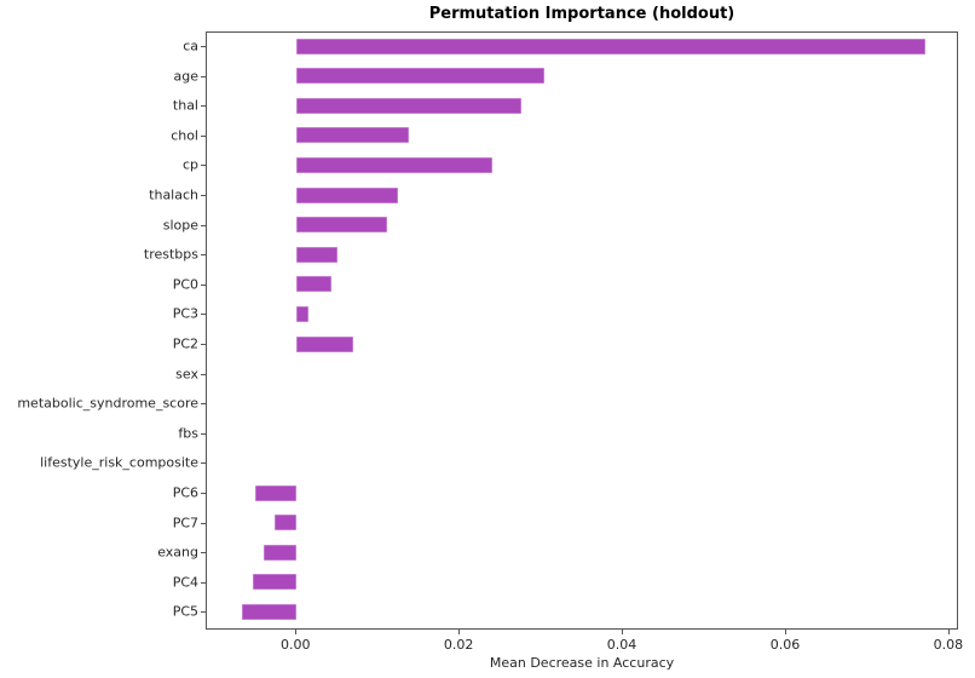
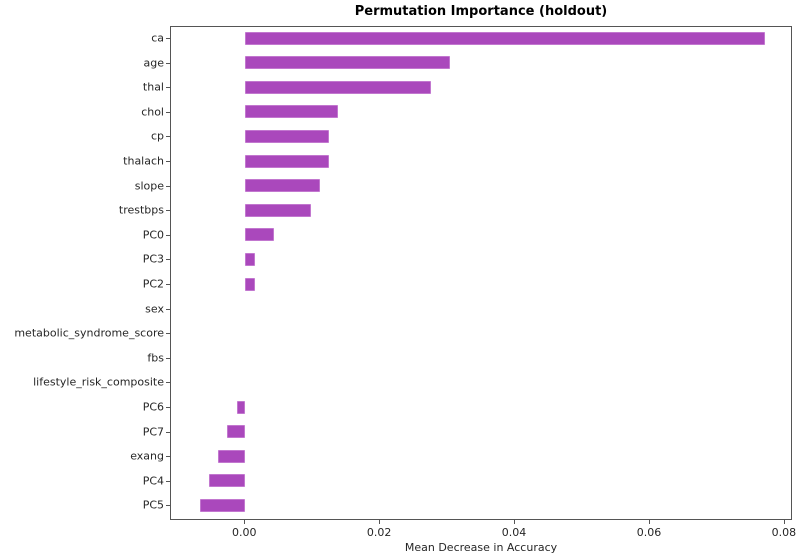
cp: 0.024 -> 0.012
trestbps: 0.005 -> 0.010
PC2: 0.007 -> 0.001
PC6: -0.005 -> -0.001
